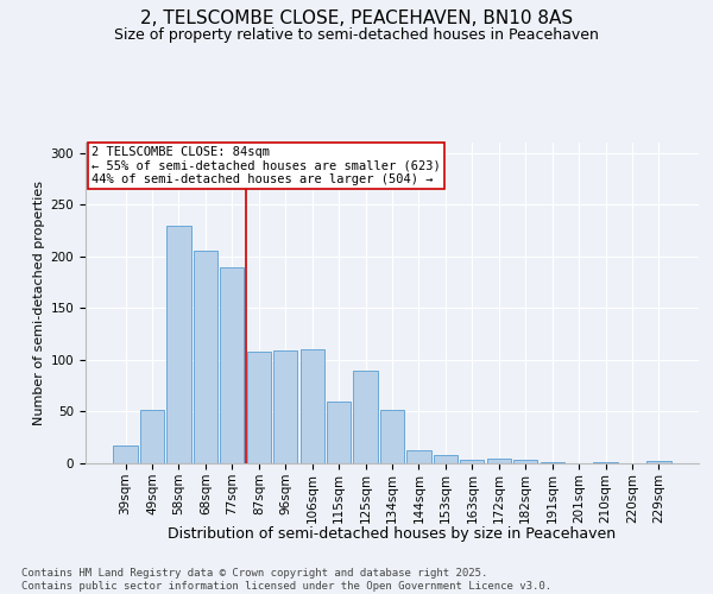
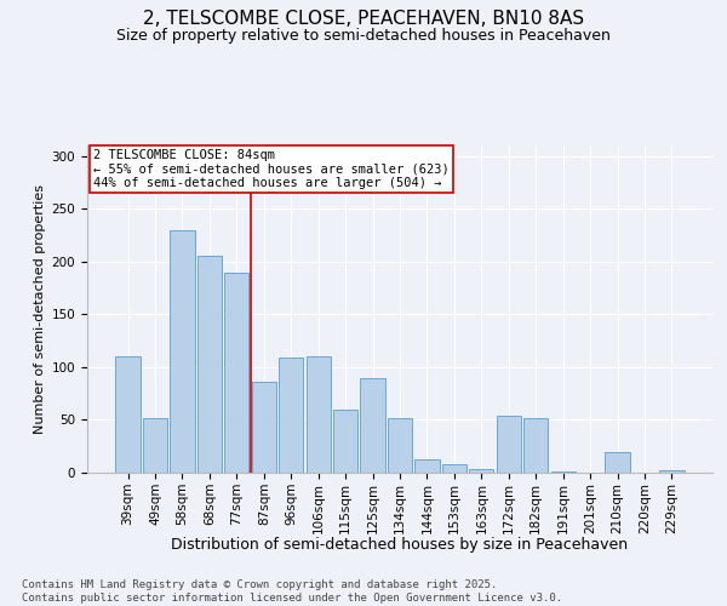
39sqm: 17 -> 110
87sqm: 108 -> 86
172sqm: 5 -> 54
182sqm: 3 -> 52
210sqm: 1 -> 20
